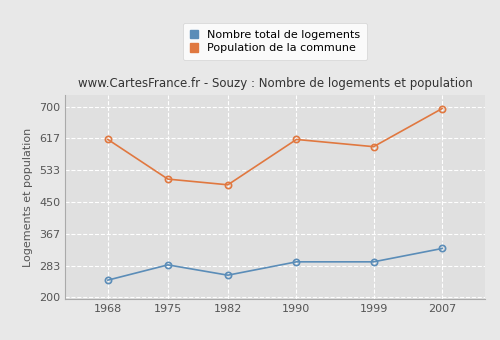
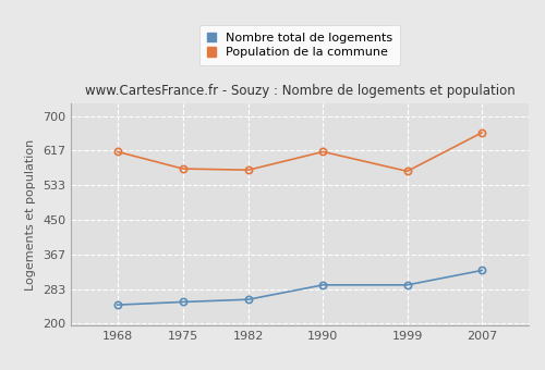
Nombre total de logements/1975: 285 -> 252
Population de la commune/1975: 510 -> 573
Population de la commune/1982: 495 -> 570
Population de la commune/1999: 595 -> 567
Population de la commune/2007: 695 -> 660
